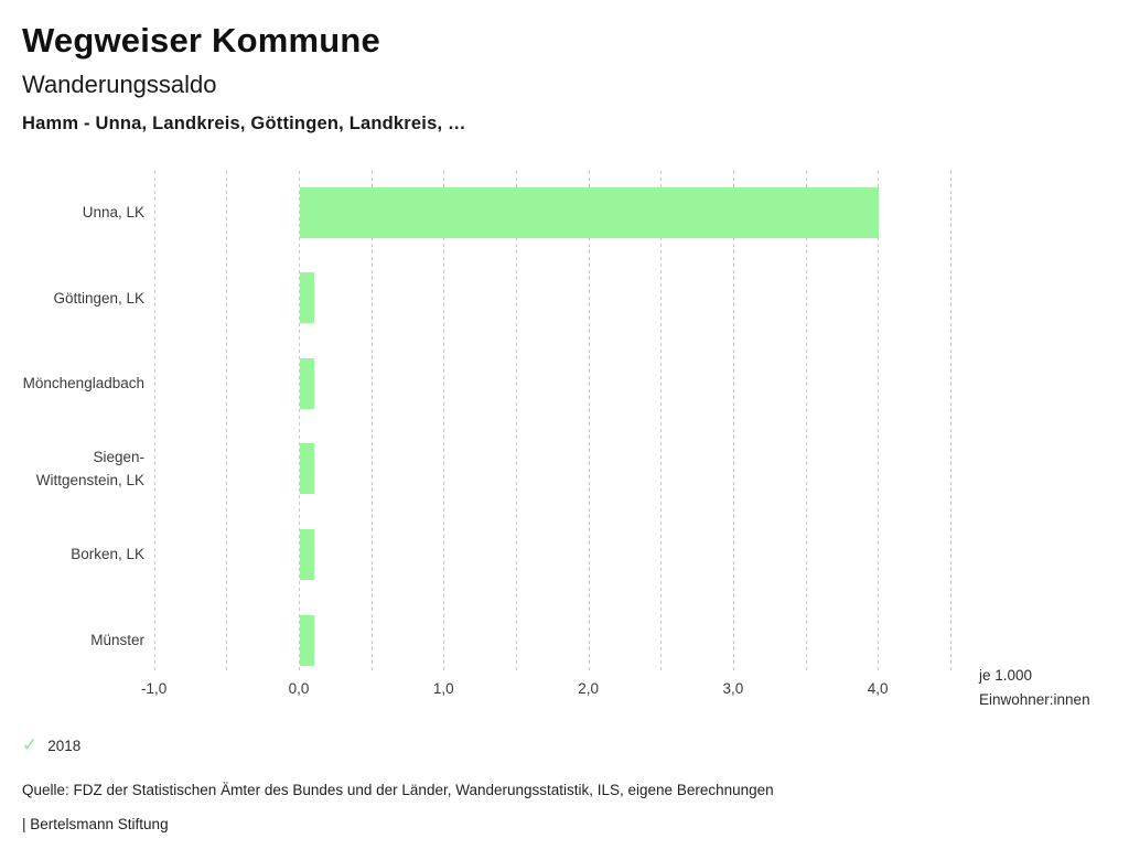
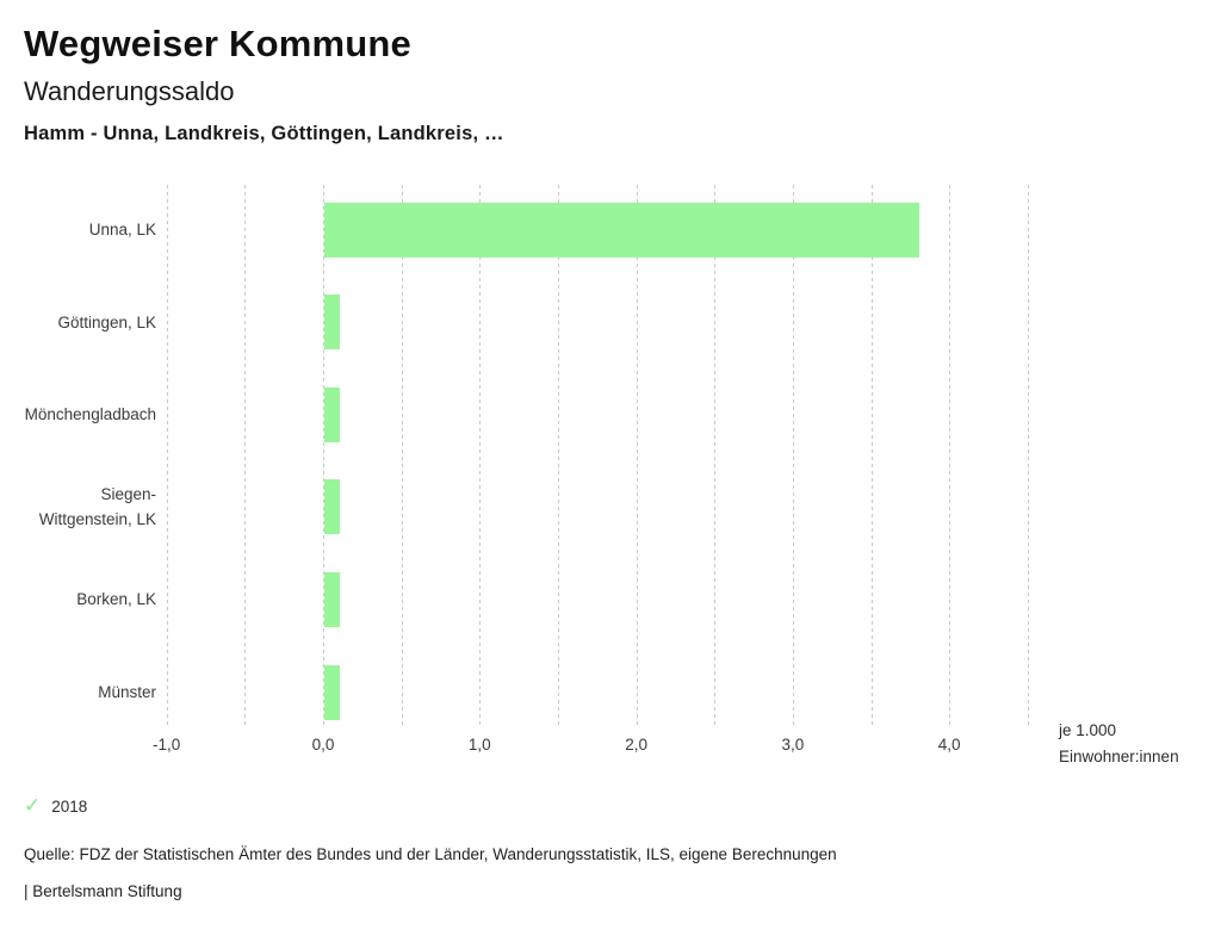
Unna, LK: 4,0 -> 3,8
